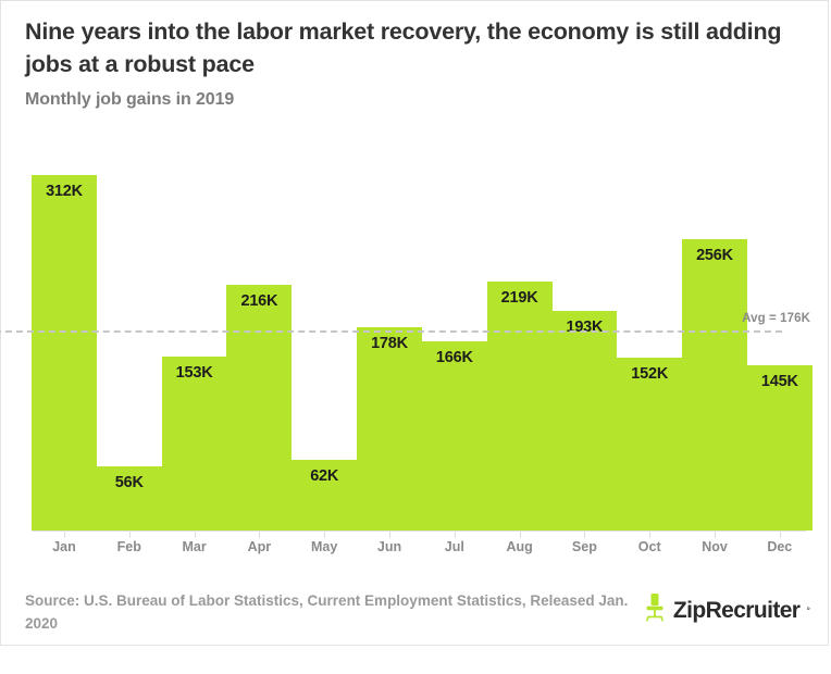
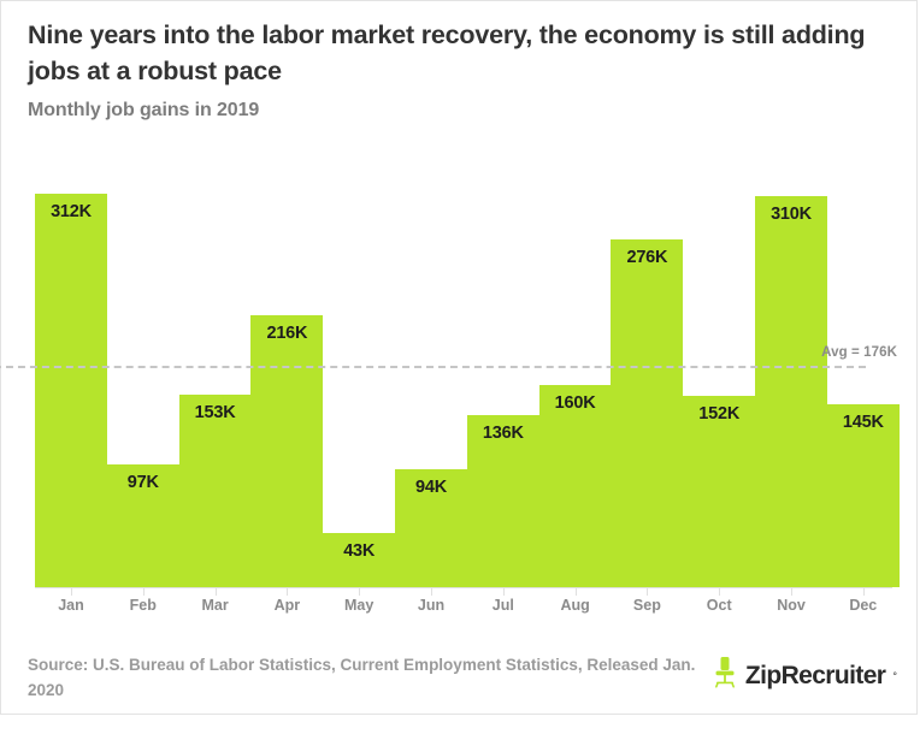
Feb: 56K -> 97K
May: 62K -> 43K
Jun: 178K -> 94K
Jul: 166K -> 136K
Aug: 219K -> 160K
Sep: 193K -> 276K
Nov: 256K -> 310K
